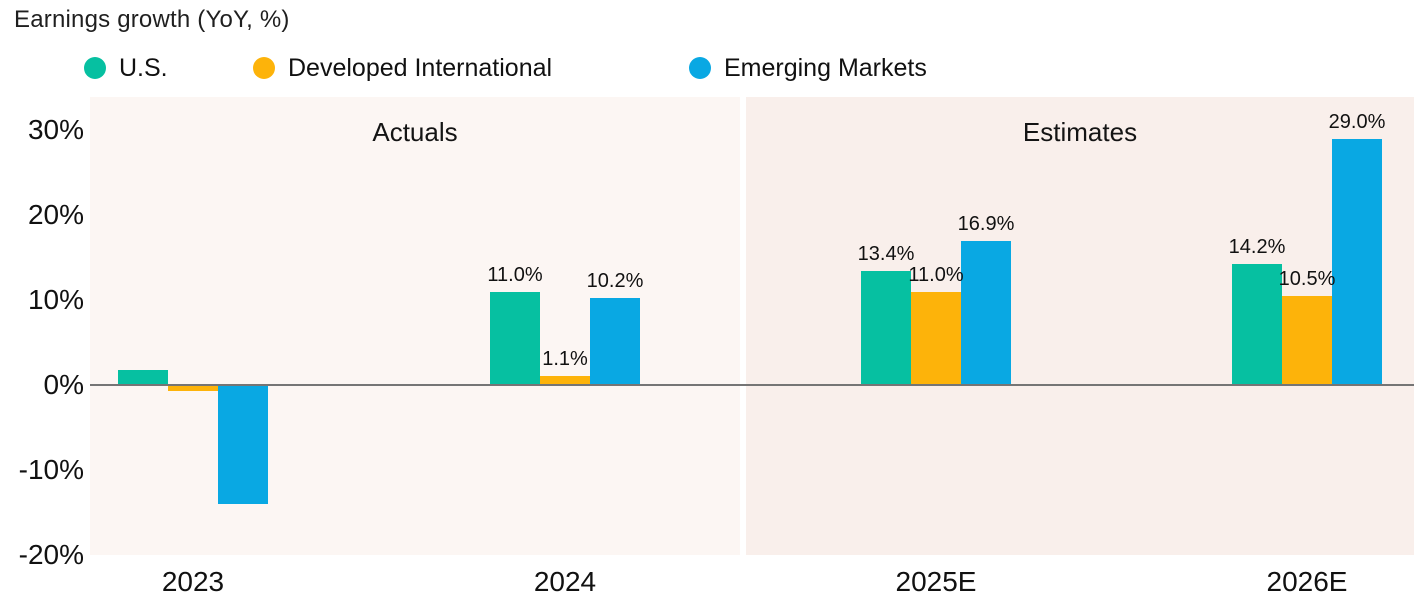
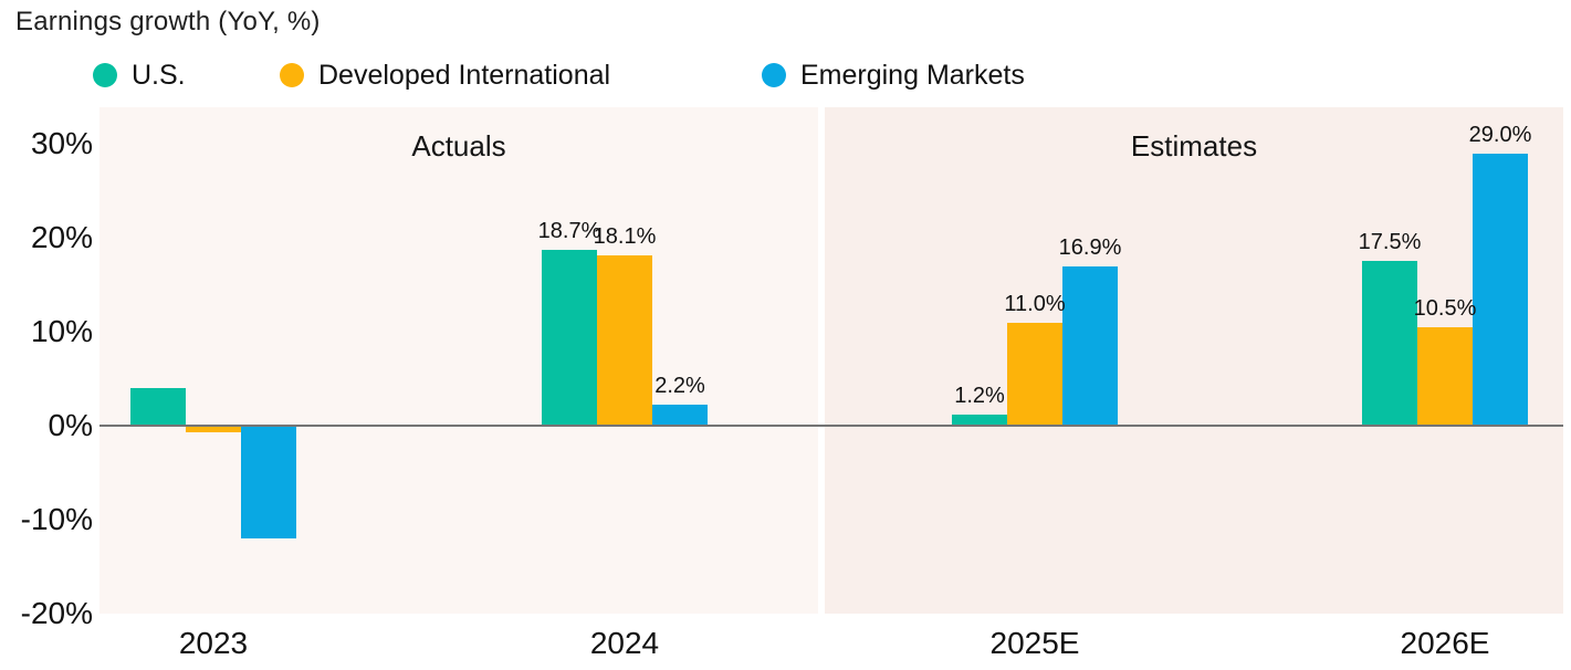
U.S./2023: 2% -> 4%
Emerging Markets/2023: -14% -> -12%
U.S./2024: 11.0% -> 18.7%
Developed International/2024: 1.1% -> 18.1%
Emerging Markets/2024: 10.2% -> 2.2%
U.S./2025E: 13.4% -> 1.2%
U.S./2026E: 14.2% -> 17.5%
